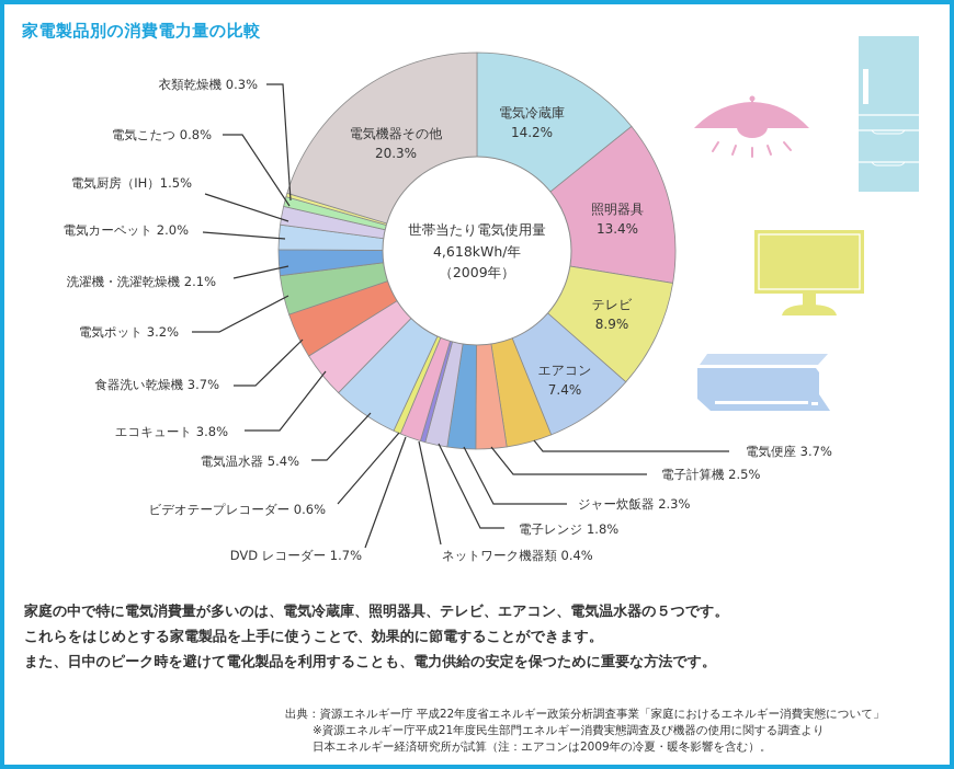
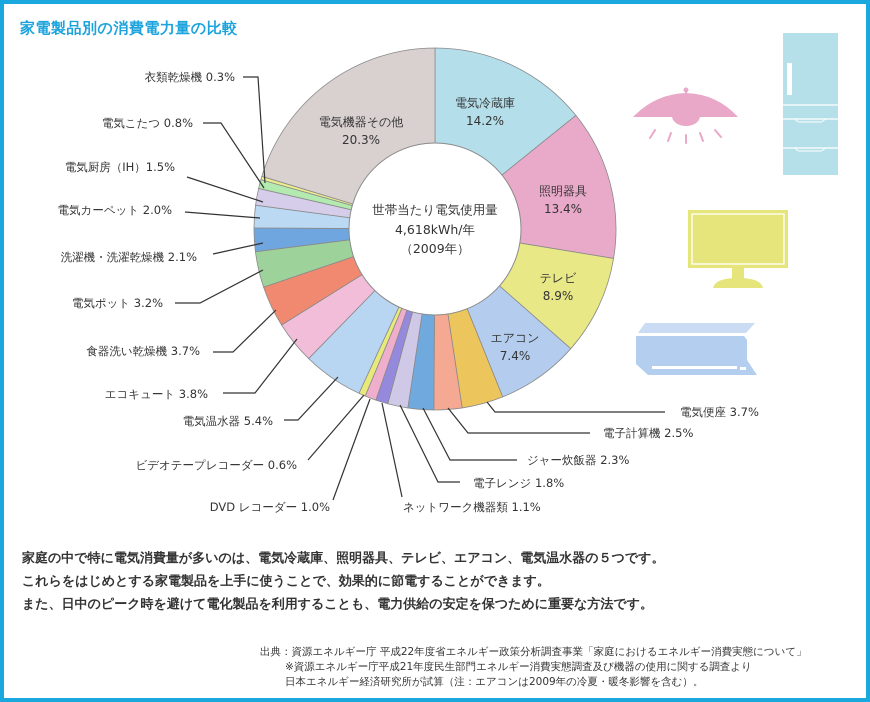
ネットワーク機器類: 0.4% -> 1.1%
DVD レコーダー: 1.7% -> 1.0%
